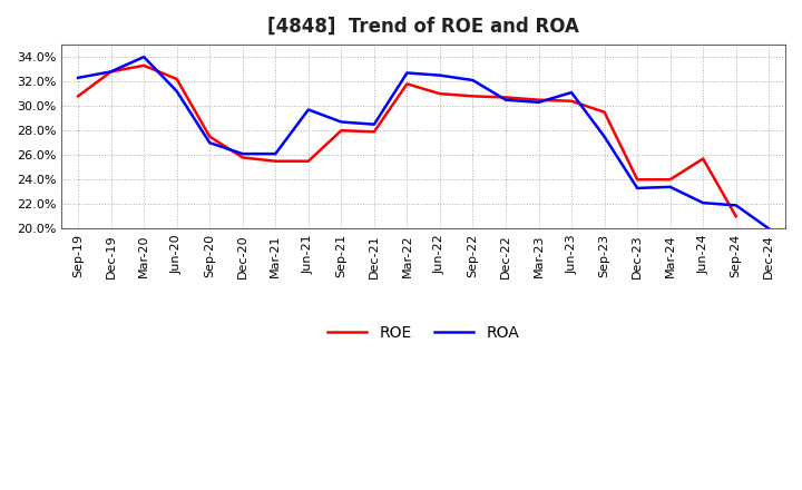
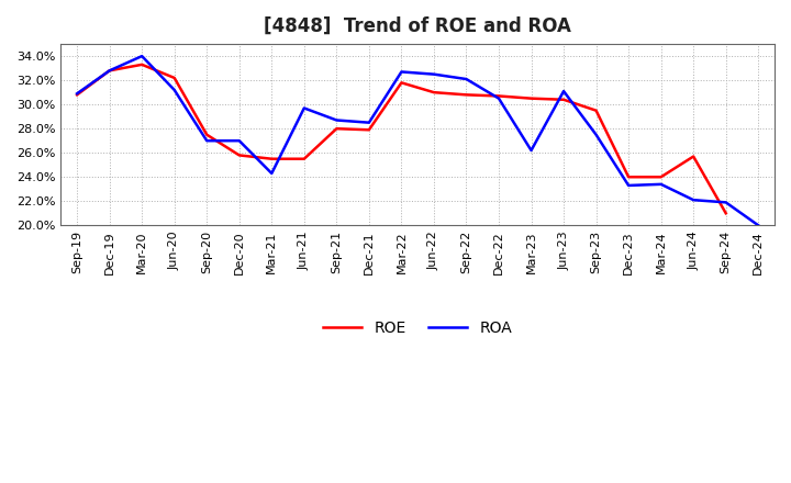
ROA/Sep-19: 32.3% -> 30.9%
ROA/Dec-20: 26.1% -> 27.0%
ROA/Mar-21: 26.1% -> 24.3%
ROA/Mar-23: 30.3% -> 26.2%
